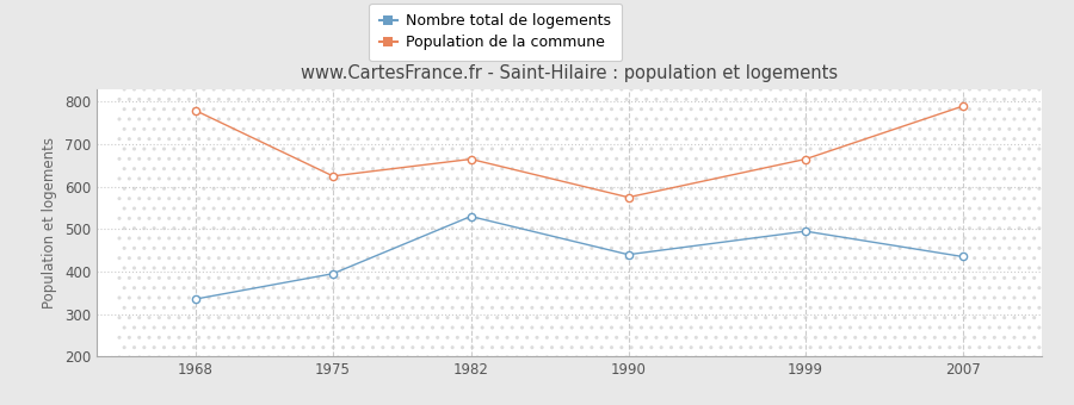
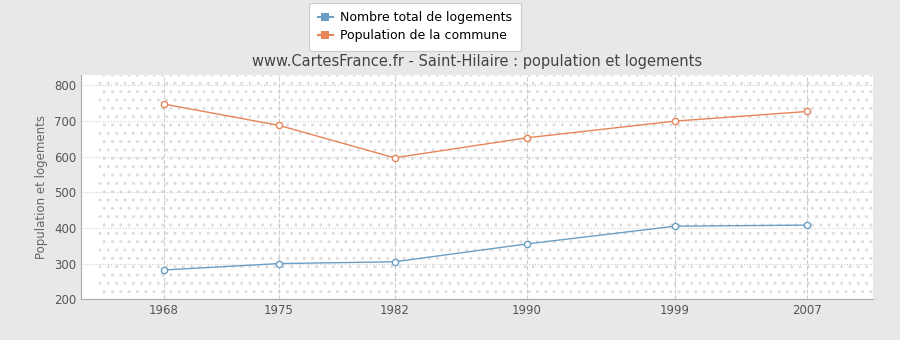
Nombre total de logements/1968: 335 -> 282
Population de la commune/1968: 780 -> 748
Nombre total de logements/1975: 395 -> 300
Population de la commune/1975: 625 -> 688
Nombre total de logements/1982: 530 -> 305
Population de la commune/1982: 665 -> 597
Nombre total de logements/1990: 440 -> 355
Population de la commune/1990: 575 -> 653
Nombre total de logements/1999: 495 -> 405
Population de la commune/1999: 665 -> 700
Nombre total de logements/2007: 435 -> 408
Population de la commune/2007: 790 -> 727
